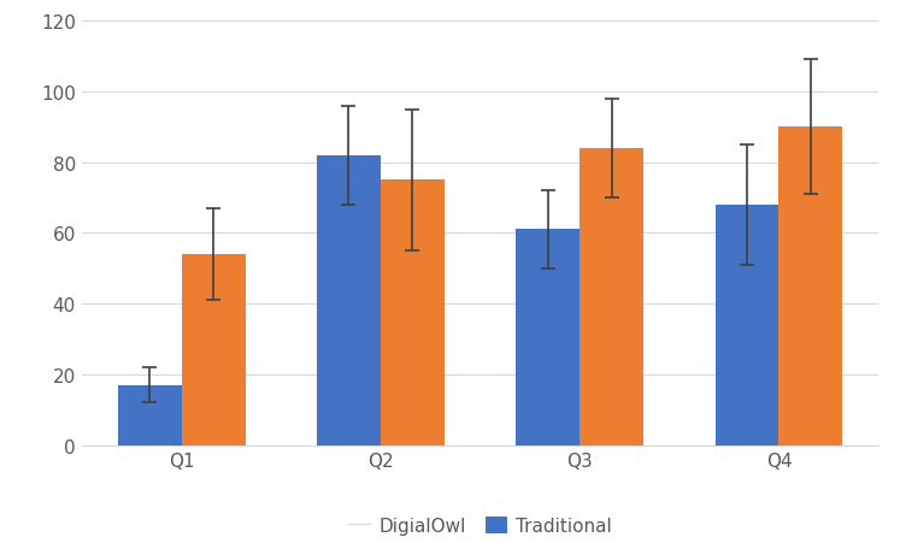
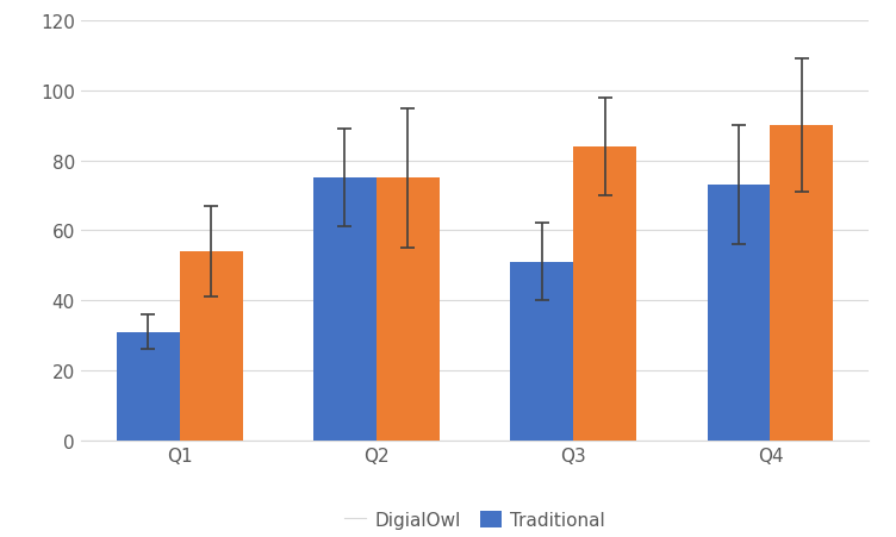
Traditional/Q1: 17 -> 31
Traditional/Q2: 82 -> 75
Traditional/Q3: 61 -> 51
Traditional/Q4: 68 -> 73
